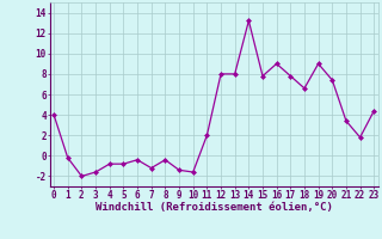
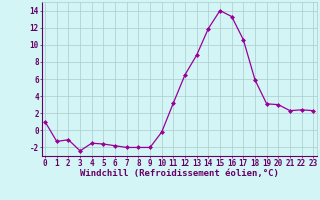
0: 4.0 -> 1.0
1: -0.2 -> -1.3
2: -2.0 -> -1.1
3: -1.6 -> -2.4
4: -0.8 -> -1.5
5: -0.8 -> -1.6
6: -0.4 -> -1.8
7: -1.2 -> -2.0
8: -0.4 -> -2.0
9: -1.4 -> -2.0
10: -1.6 -> -0.2
11: 2.0 -> 3.2
12: 8.0 -> 6.5
13: 8.0 -> 8.8
14: 13.2 -> 11.9
15: 7.8 -> 14.0
16: 9.0 -> 13.3
17: 7.8 -> 10.6
18: 6.6 -> 5.9
19: 9.0 -> 3.1
20: 7.4 -> 3.0
21: 3.4 -> 2.3
22: 1.8 -> 2.4
23: 4.4 -> 2.3
